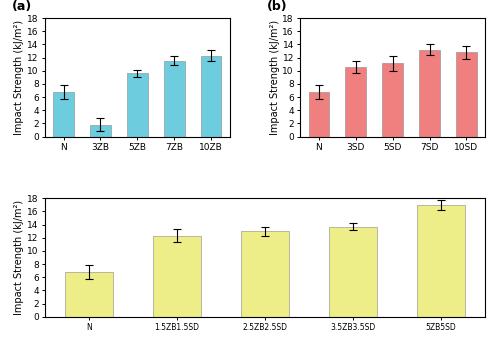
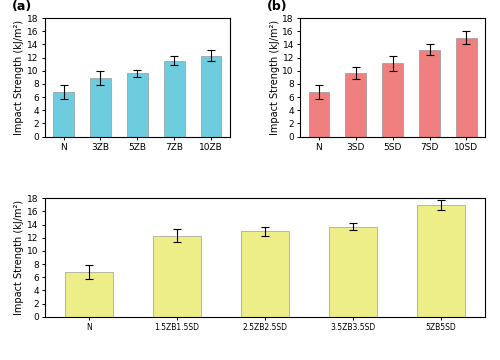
3ZB: 1.8 -> 8.9
3SD: 10.6 -> 9.6
10SD: 12.8 -> 15.0
